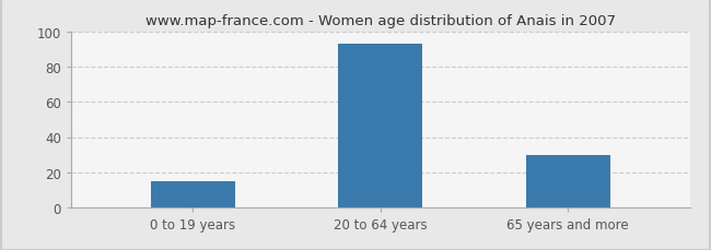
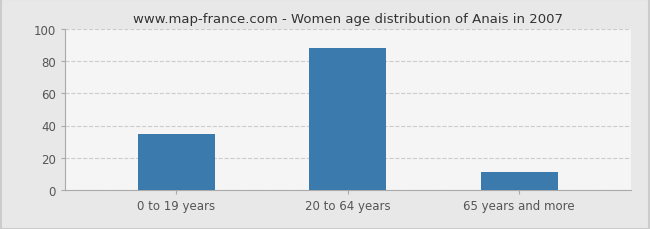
0 to 19 years: 15 -> 35
20 to 64 years: 93 -> 88
65 years and more: 30 -> 11
